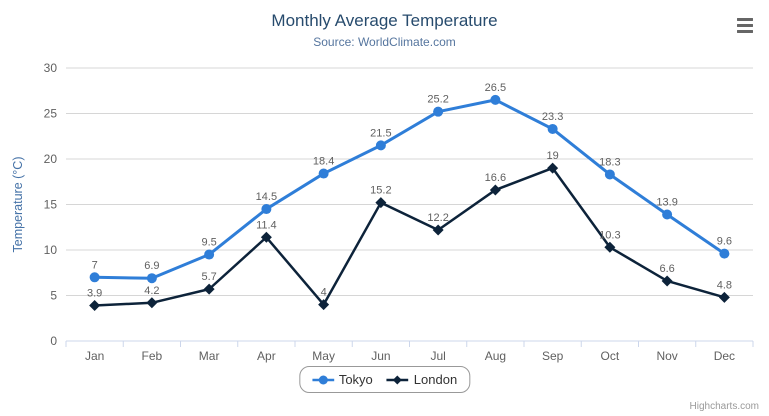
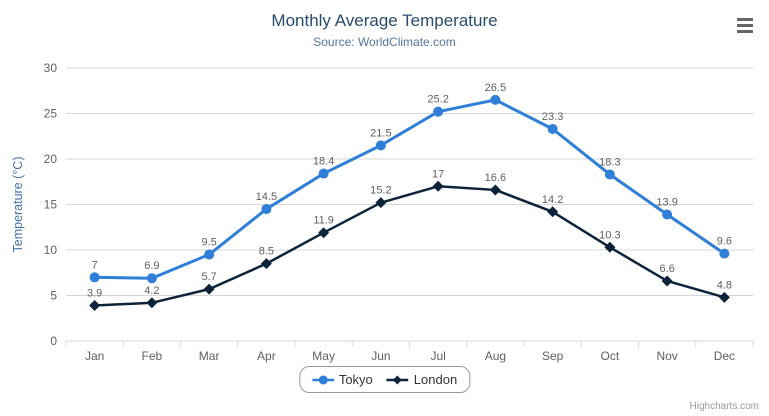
London/Apr: 11.4 -> 8.5
London/May: 4 -> 11.9
London/Jul: 12.2 -> 17
London/Sep: 19 -> 14.2
